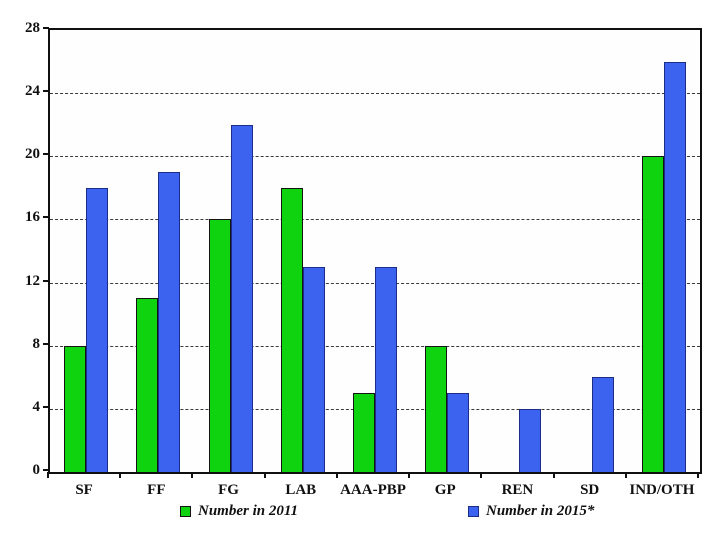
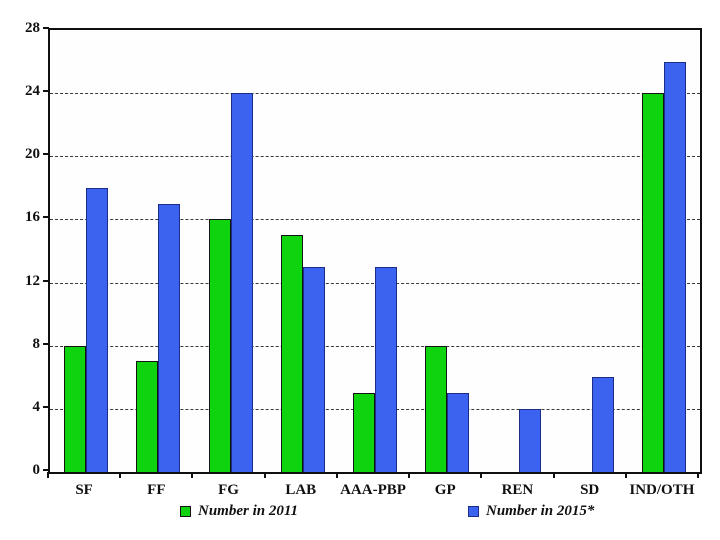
Number in 2011/FF: 11 -> 7
Number in 2015*/FF: 19 -> 17
Number in 2015*/FG: 22 -> 24
Number in 2011/LAB: 18 -> 15
Number in 2011/IND/OTH: 20 -> 24
